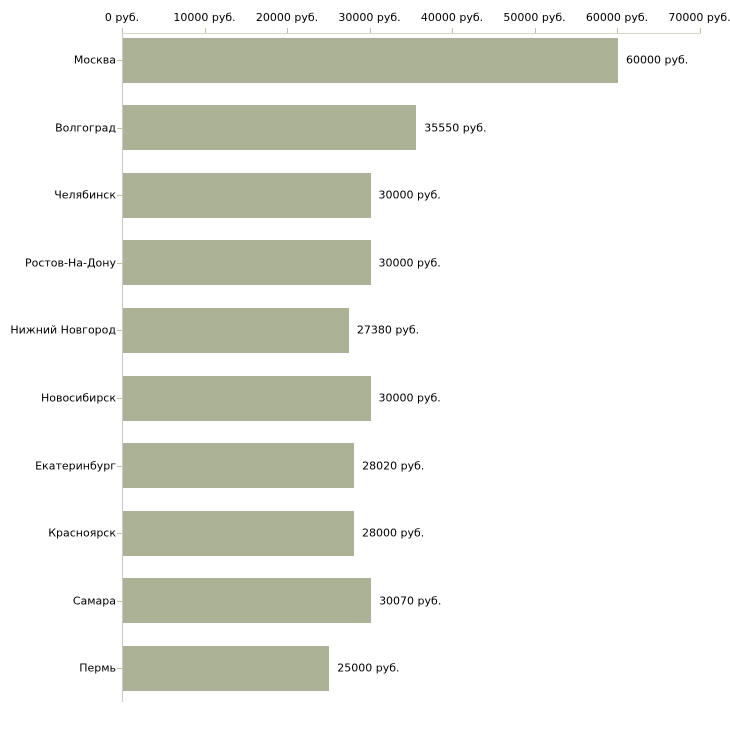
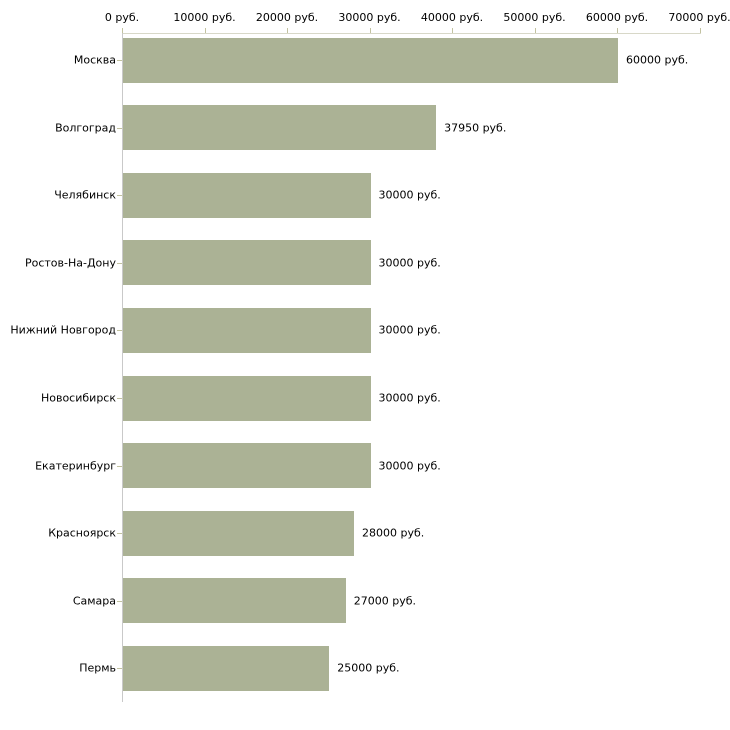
Волгоград: 35550 -> 37950
Нижний Новгород: 27380 -> 30000
Екатеринбург: 28020 -> 30000
Самара: 30070 -> 27000
